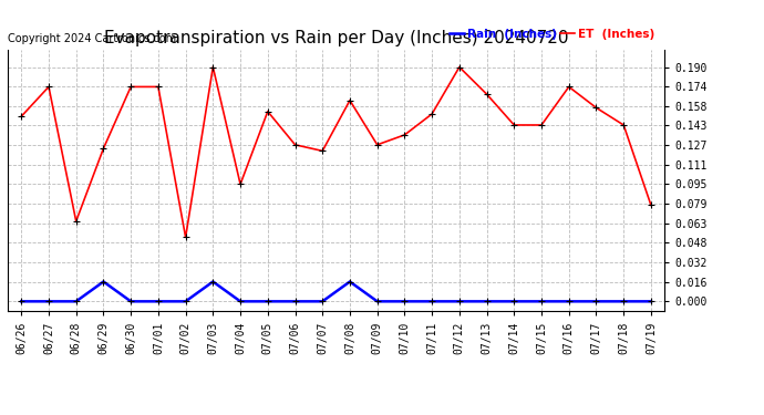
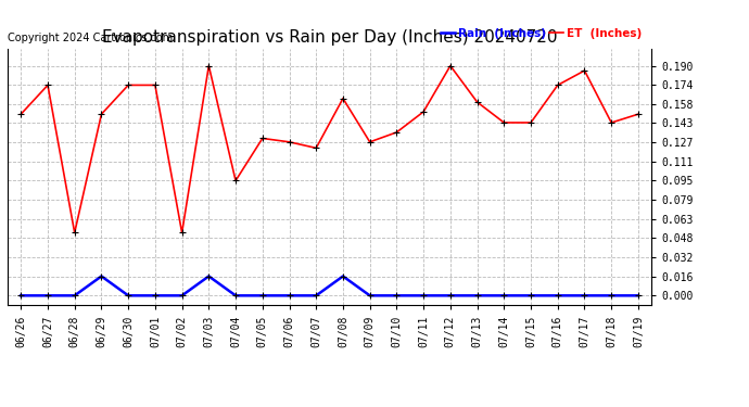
ET (Inches)/06/28: 0.065 -> 0.052
ET (Inches)/06/29: 0.124 -> 0.150
ET (Inches)/07/05: 0.154 -> 0.130
ET (Inches)/07/13: 0.168 -> 0.160
ET (Inches)/07/17: 0.157 -> 0.186
ET (Inches)/07/19: 0.078 -> 0.150
